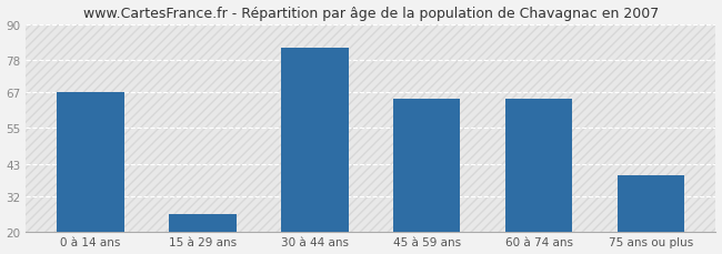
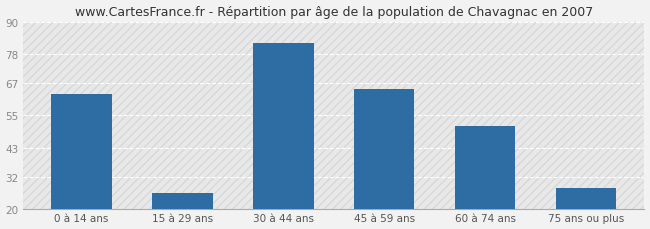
0 à 14 ans: 67 -> 63
60 à 74 ans: 65 -> 51
75 ans ou plus: 39 -> 28
